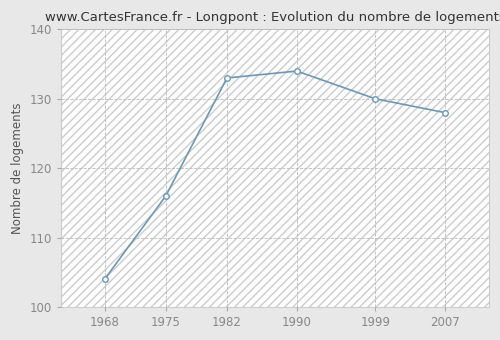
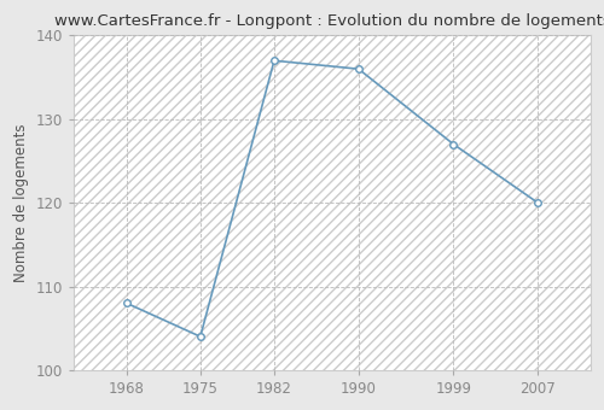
1968: 104 -> 108
1975: 116 -> 104
1982: 133 -> 137
1990: 134 -> 136
1999: 130 -> 127
2007: 128 -> 120
